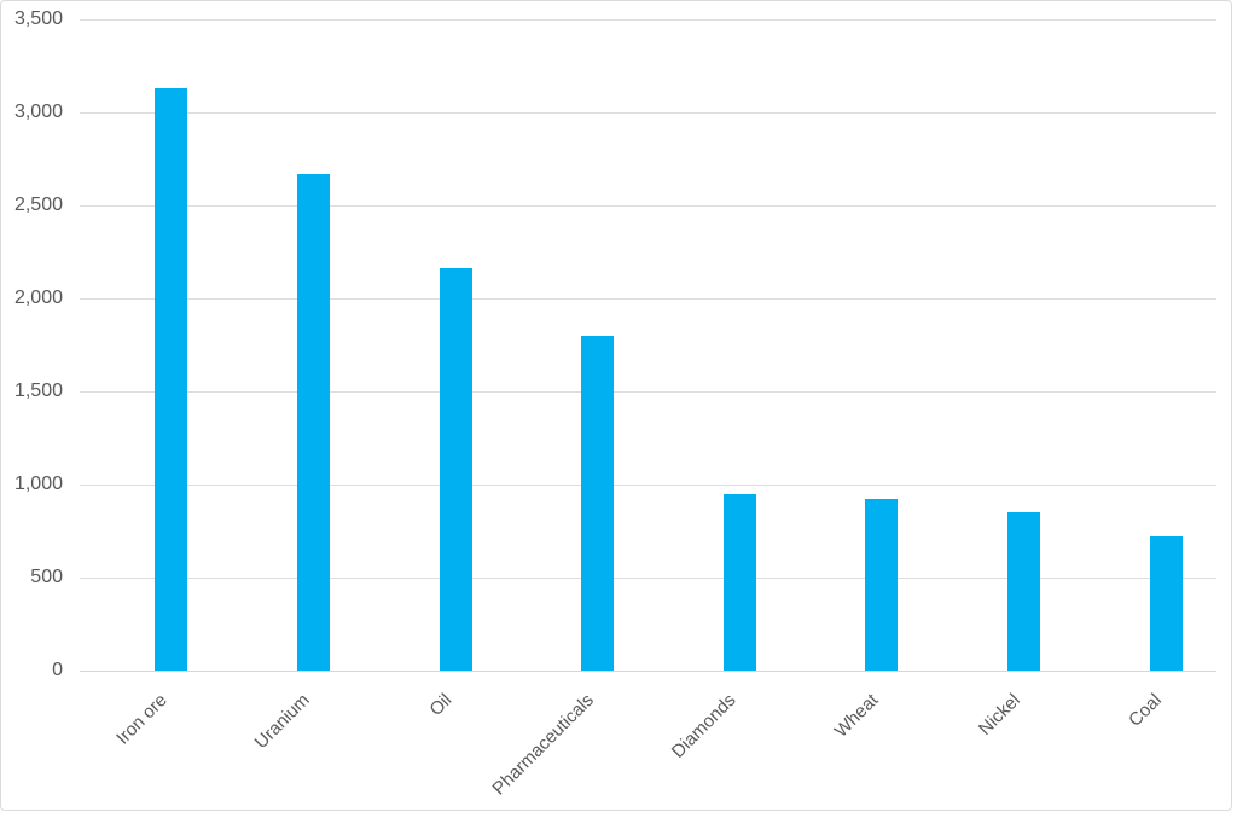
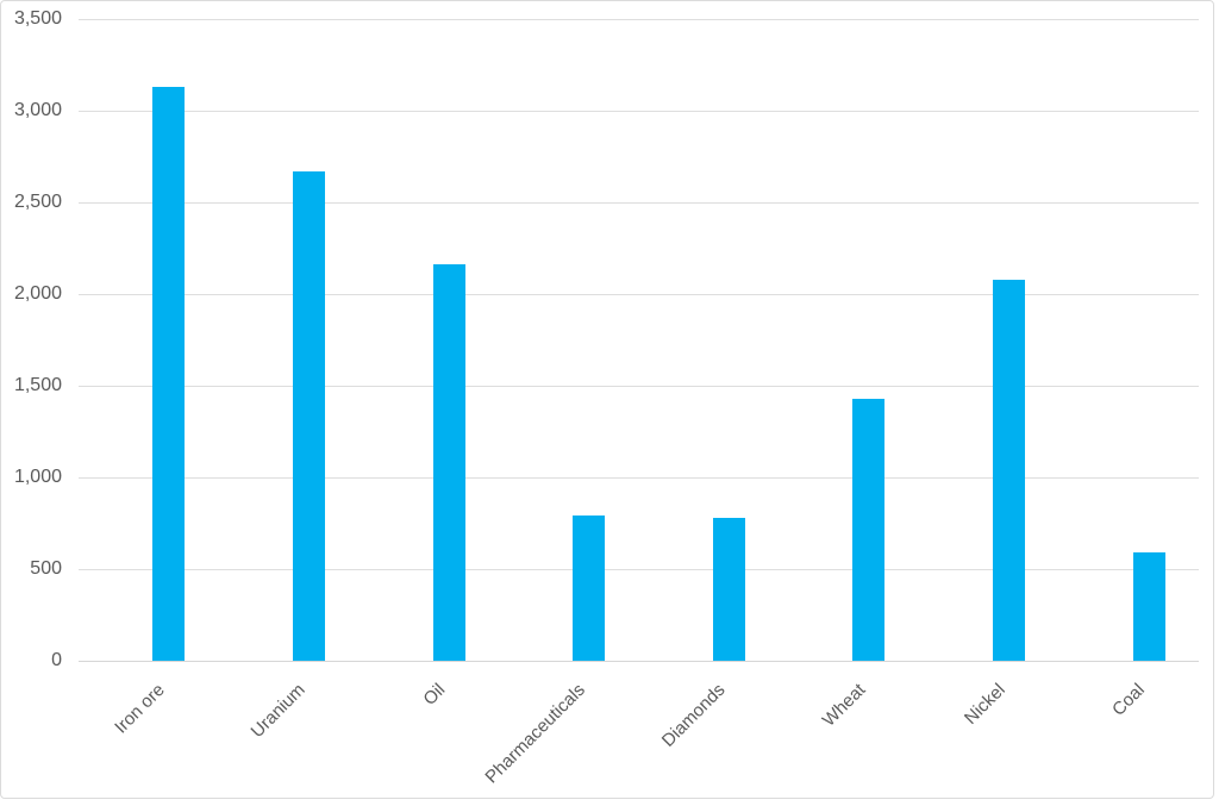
Pharmaceuticals: 1800 -> 790
Diamonds: 950 -> 780
Wheat: 920 -> 1430
Nickel: 850 -> 2080
Coal: 720 -> 590
